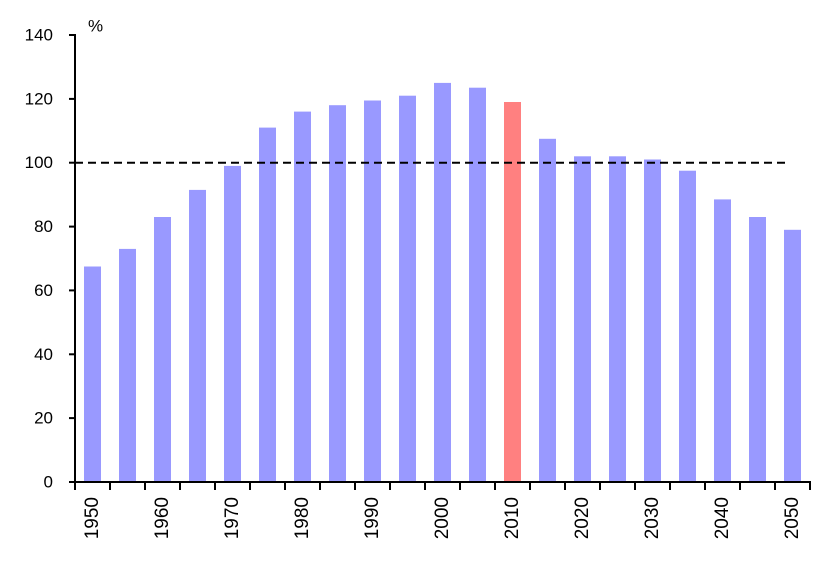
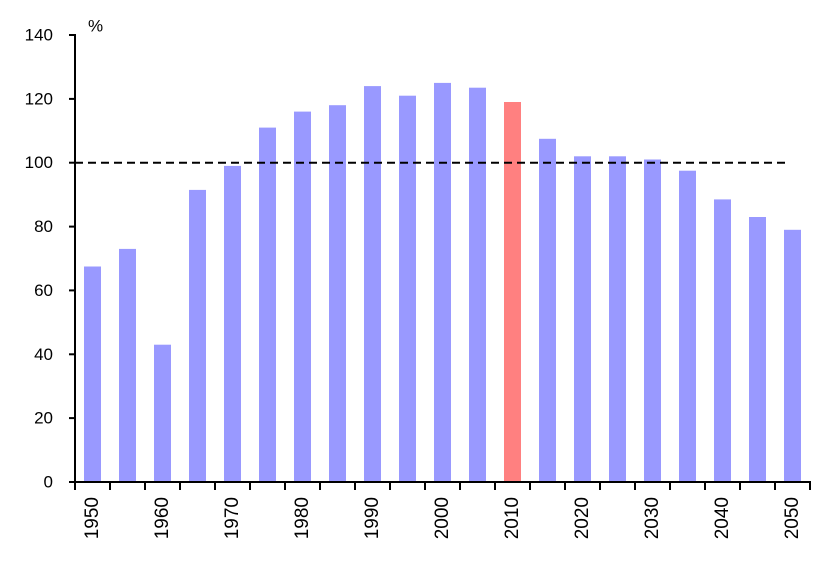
1960: 83 -> 43
1990: 120 -> 124
